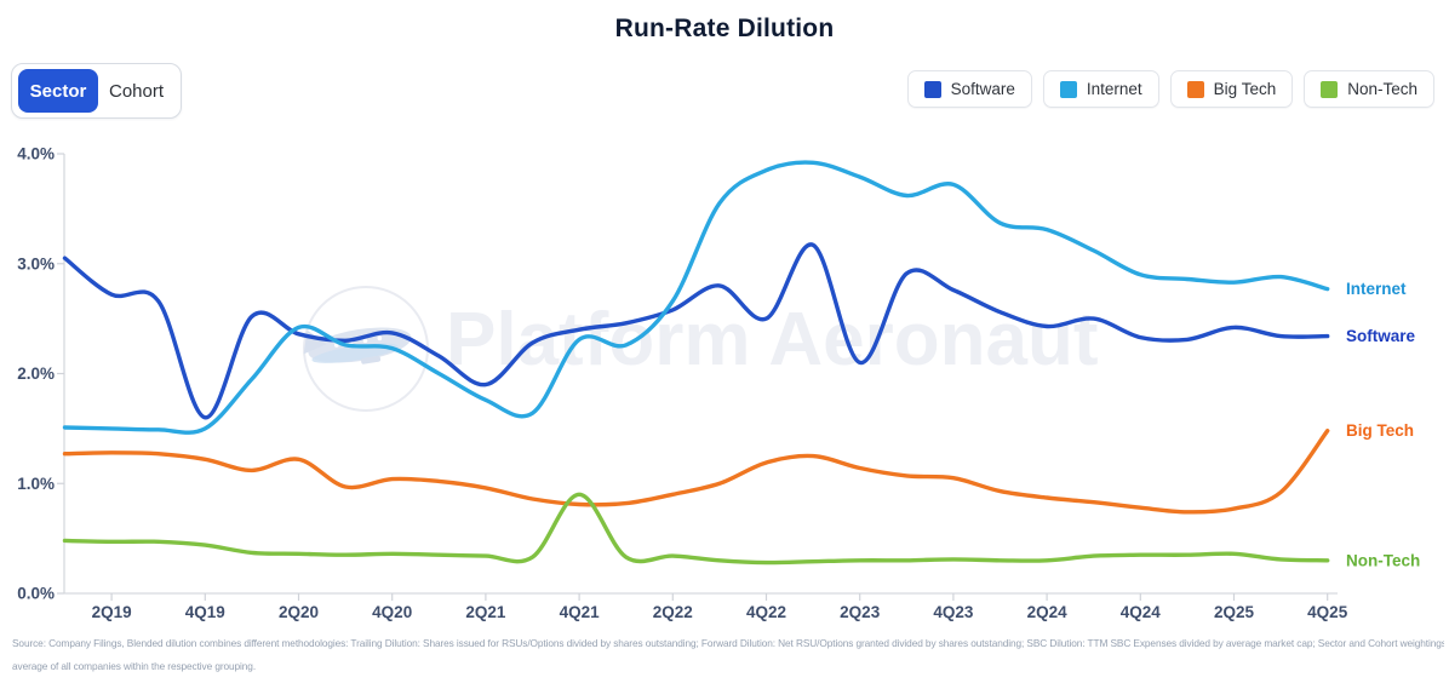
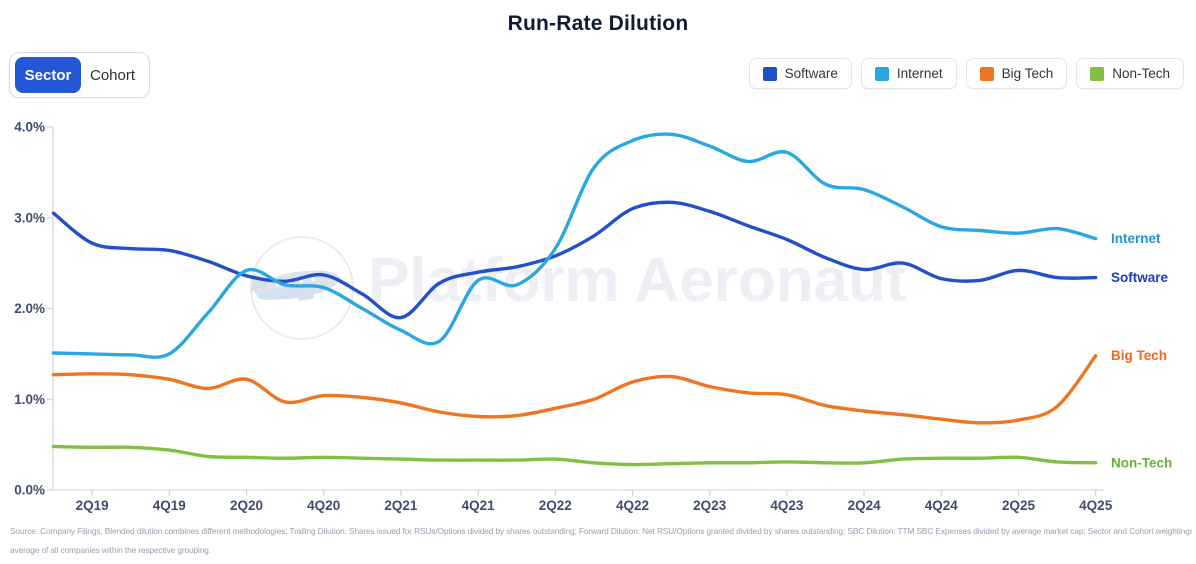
Software/4Q19: 1.6% -> 2.6%
Non-Tech/4Q21: 0.9% -> 0.3%
Software/4Q22: 2.5% -> 3.1%
Software/2Q23: 2.1% -> 3.1%
